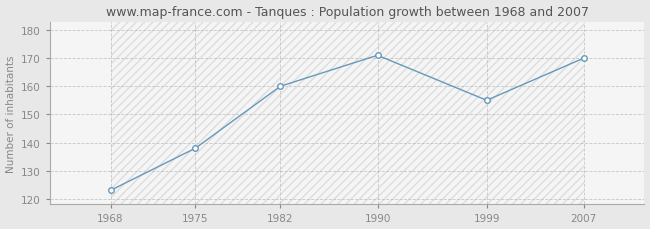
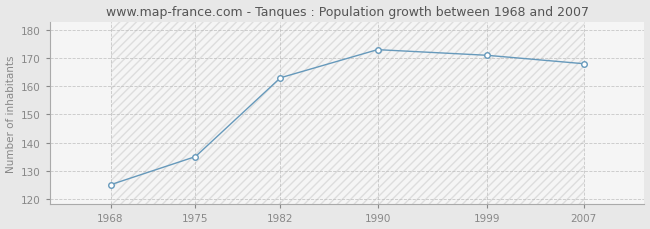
1968: 123 -> 125
1975: 138 -> 135
1982: 160 -> 163
1990: 171 -> 173
1999: 155 -> 171
2007: 170 -> 168
